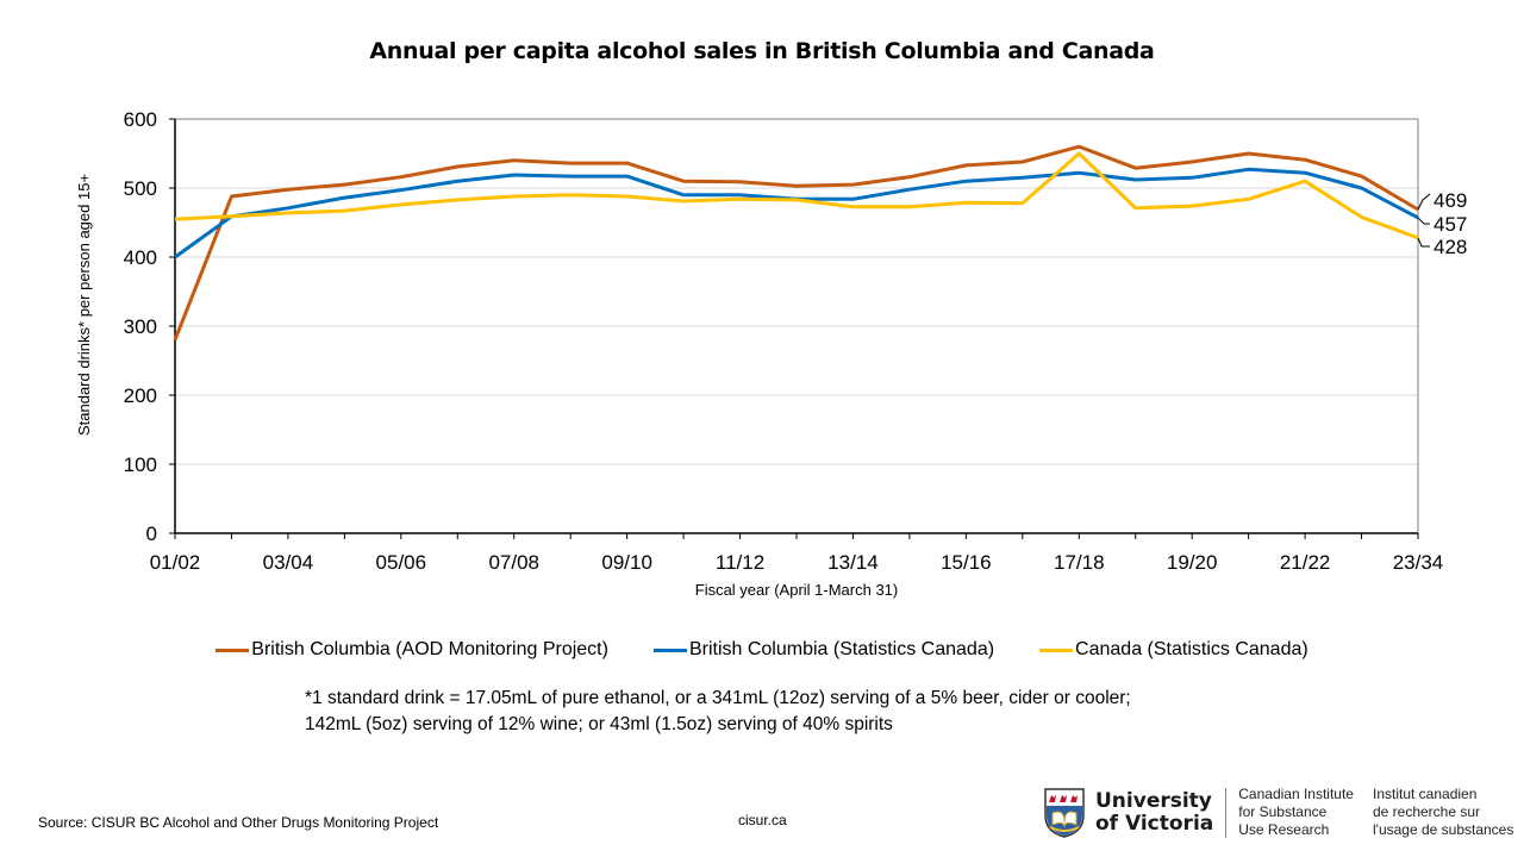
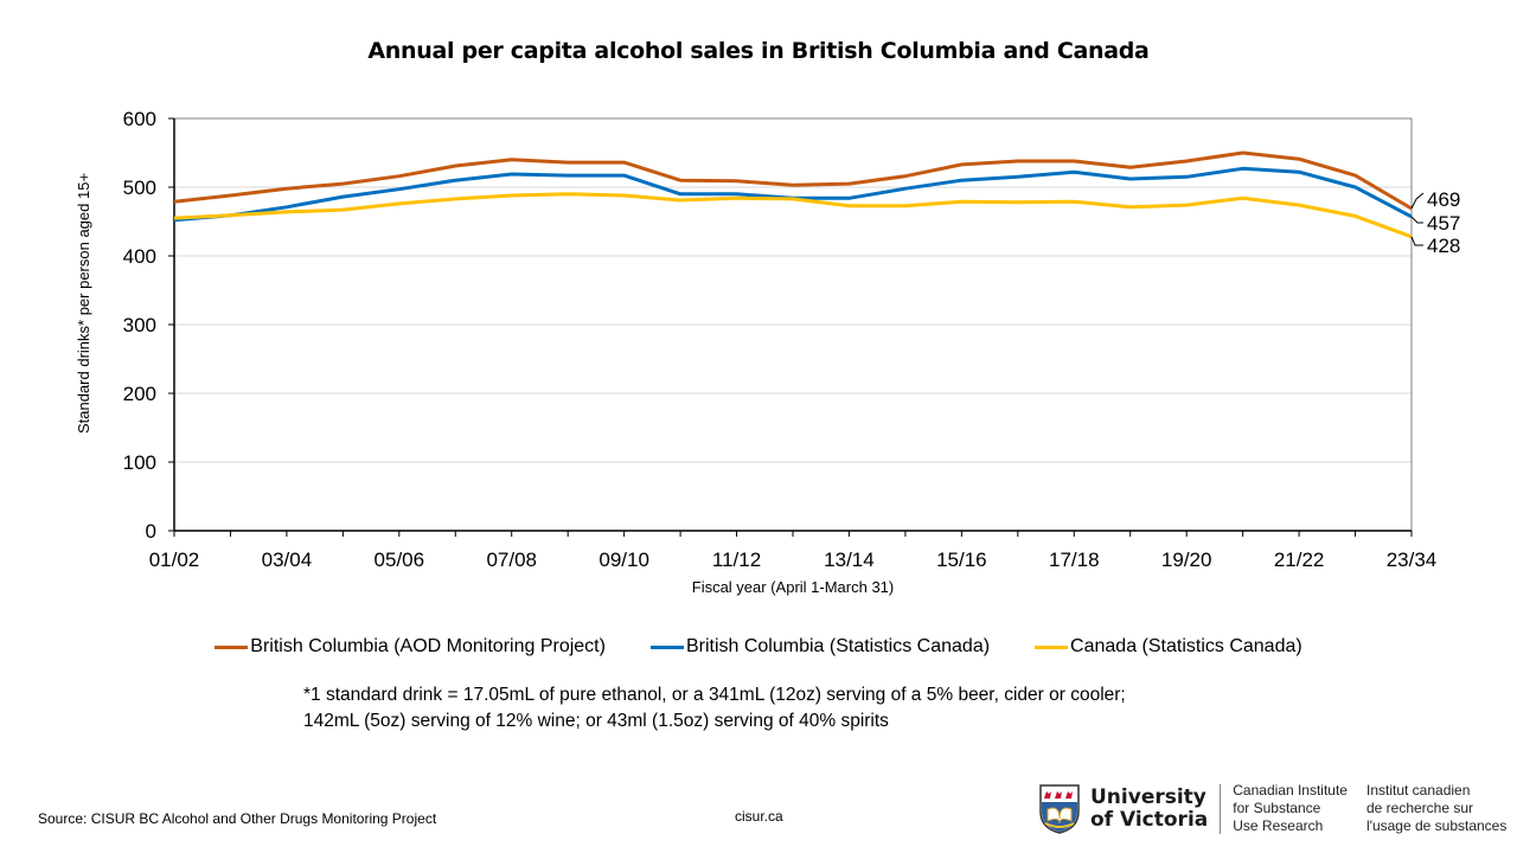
British Columbia (AOD Monitoring Project)/01/02: 280 -> 480
British Columbia (Statistics Canada)/01/02: 400 -> 450
British Columbia (AOD Monitoring Project)/17/18: 560 -> 540
Canada (Statistics Canada)/17/18: 550 -> 480
Canada (Statistics Canada)/21/22: 510 -> 470
